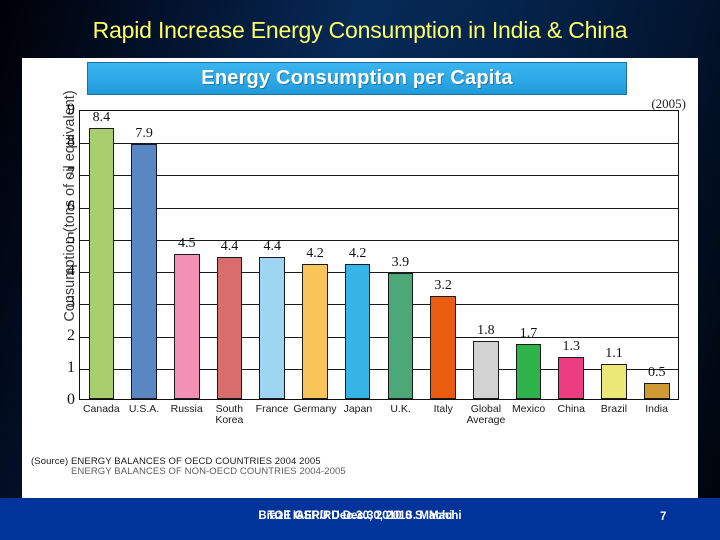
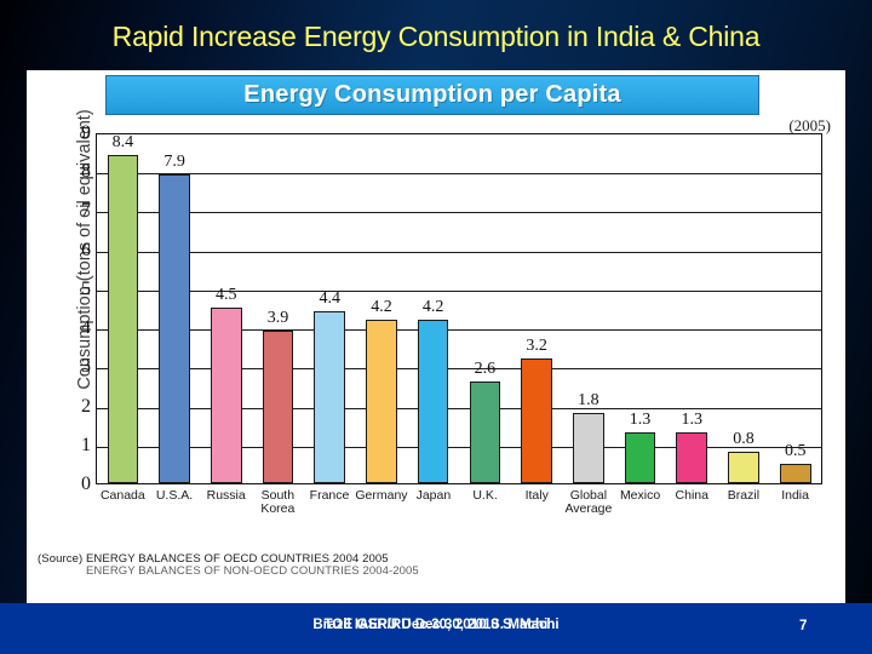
South Korea: 4.4 -> 3.9
U.K.: 3.9 -> 2.6
Mexico: 1.7 -> 1.3
Brazil: 1.1 -> 0.8
